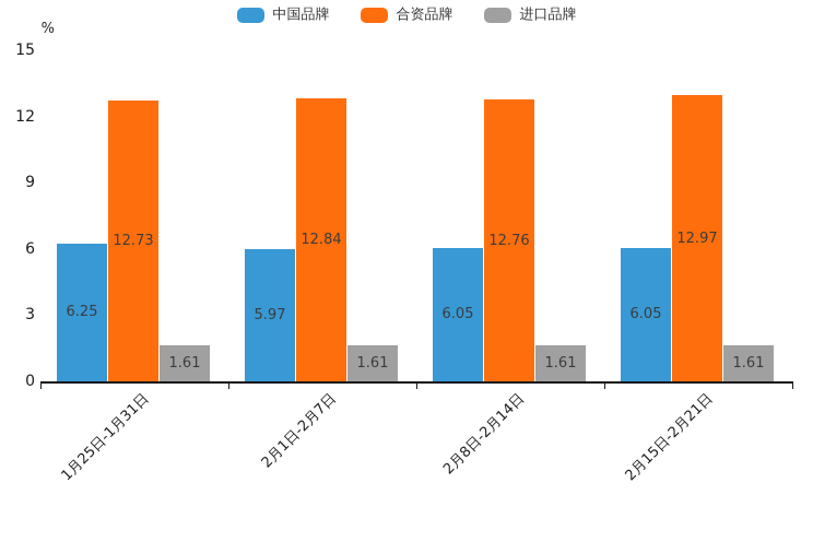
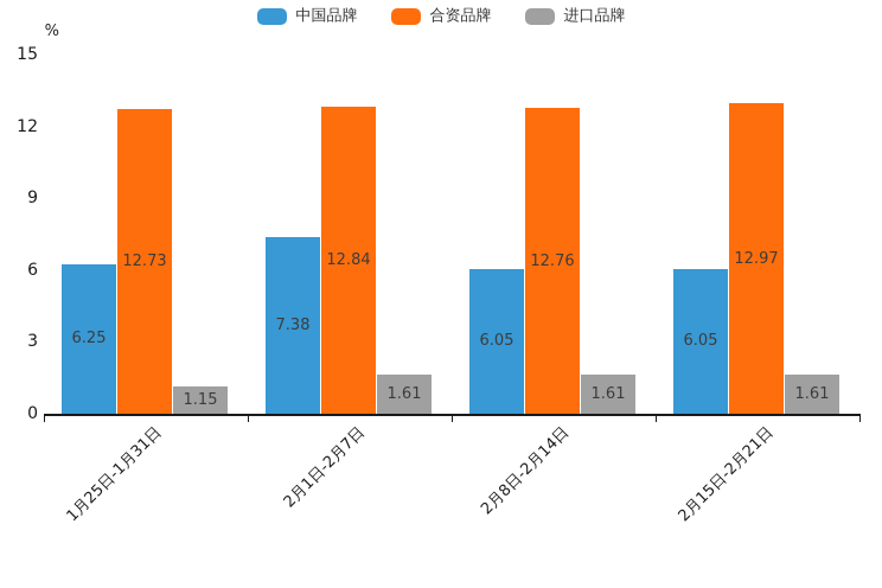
进口品牌/1月25日-1月31日: 1.61 -> 1.15
中国品牌/2月1日-2月7日: 5.97 -> 7.38
